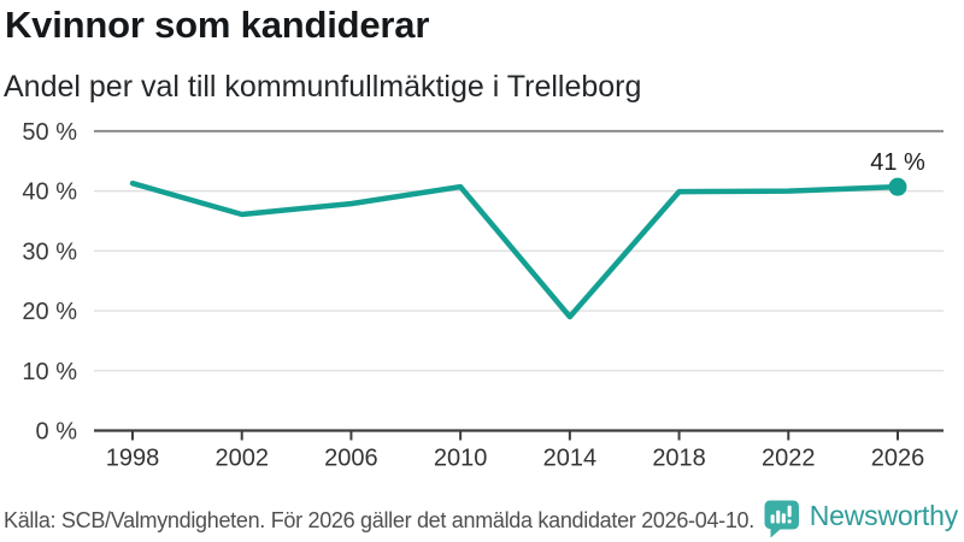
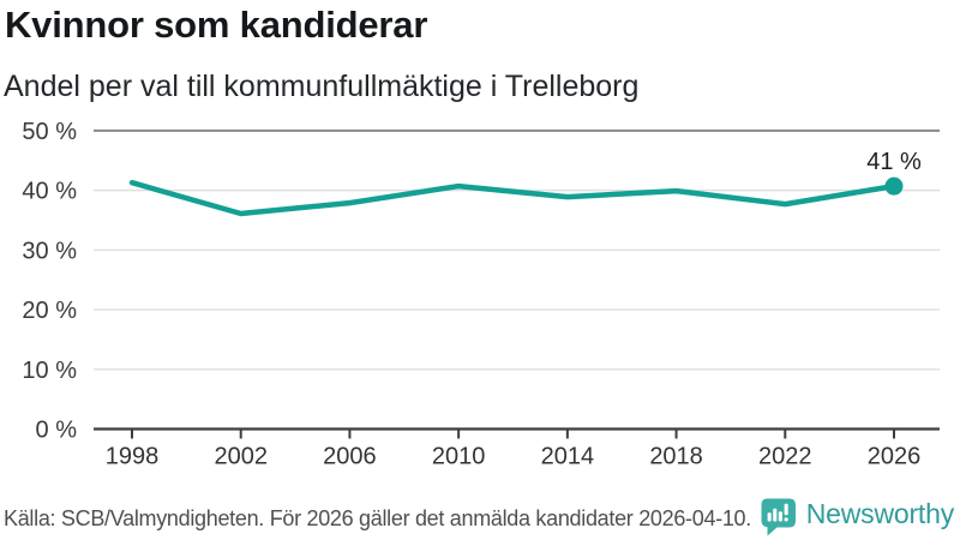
2014: 19% -> 39%
2022: 40% -> 38%
